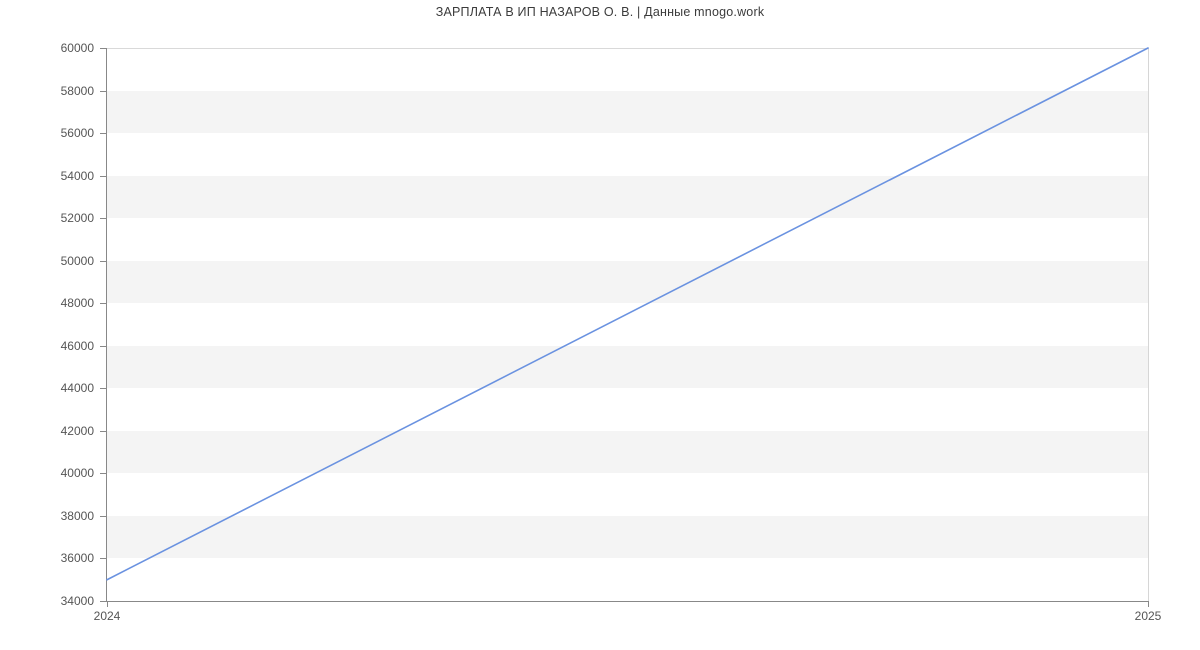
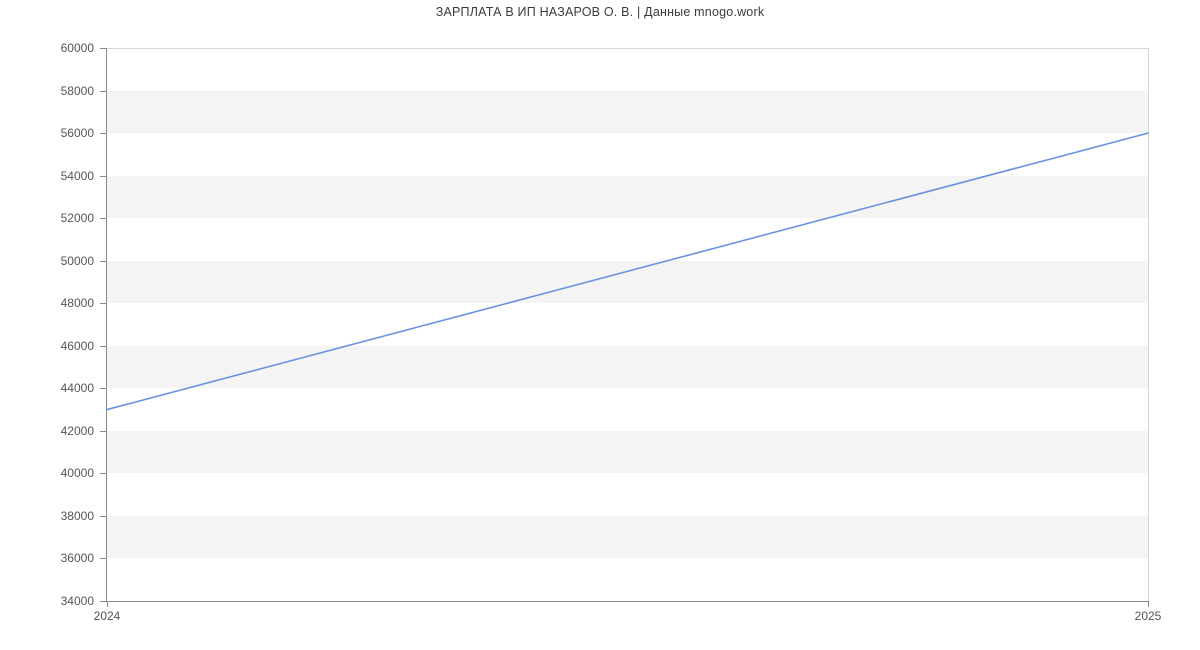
2024: 35000 -> 43000
2025: 60000 -> 56000
